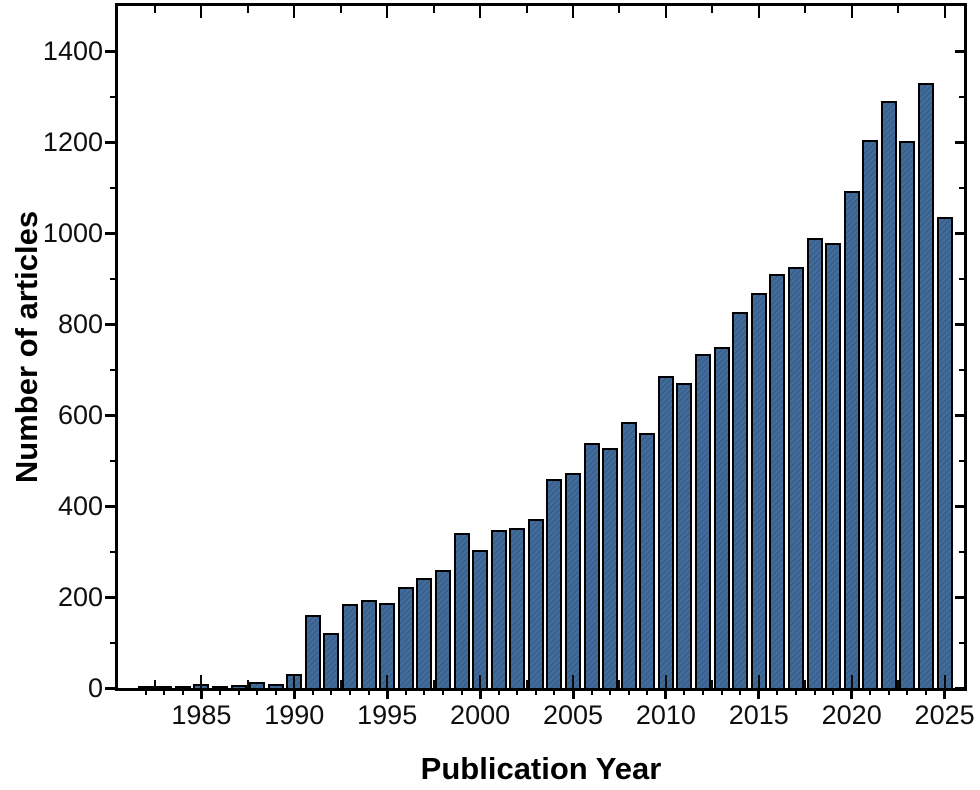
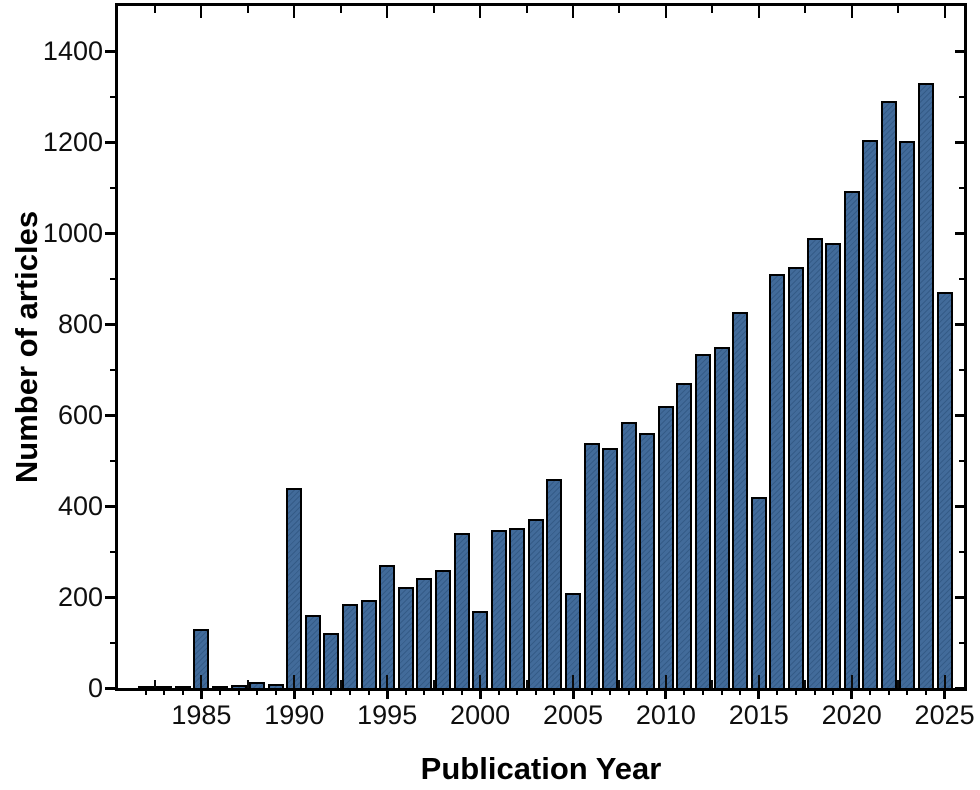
1985: 10 -> 130
1990: 30 -> 440
1995: 190 -> 270
2000: 300 -> 170
2005: 470 -> 210
2010: 690 -> 620
2015: 870 -> 420
2025: 1040 -> 870
